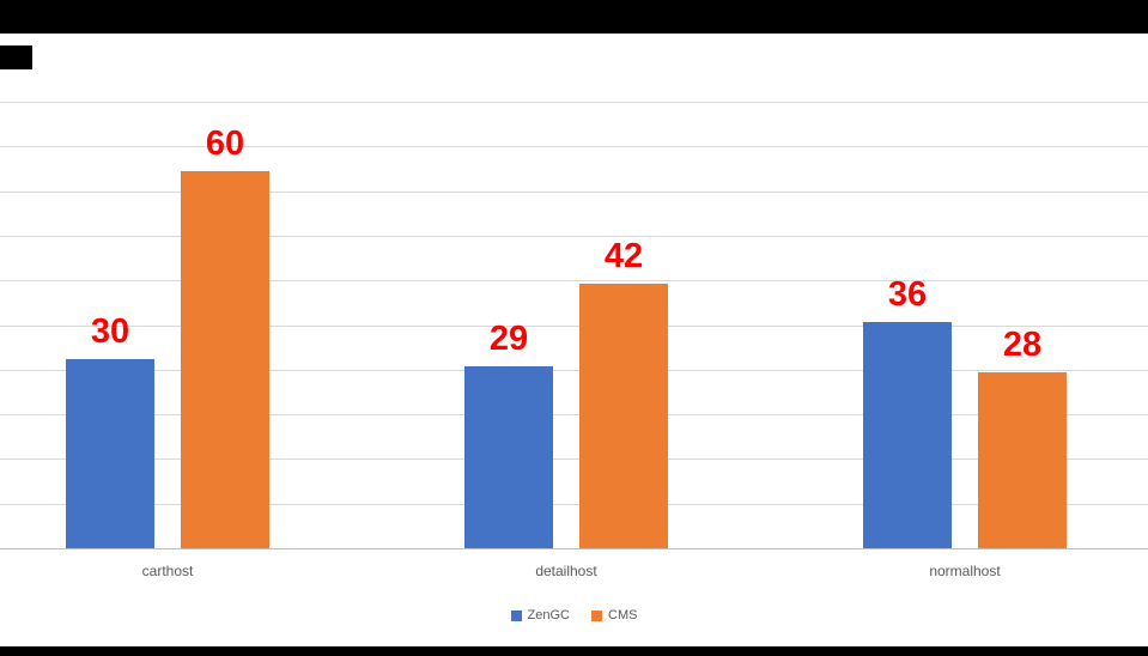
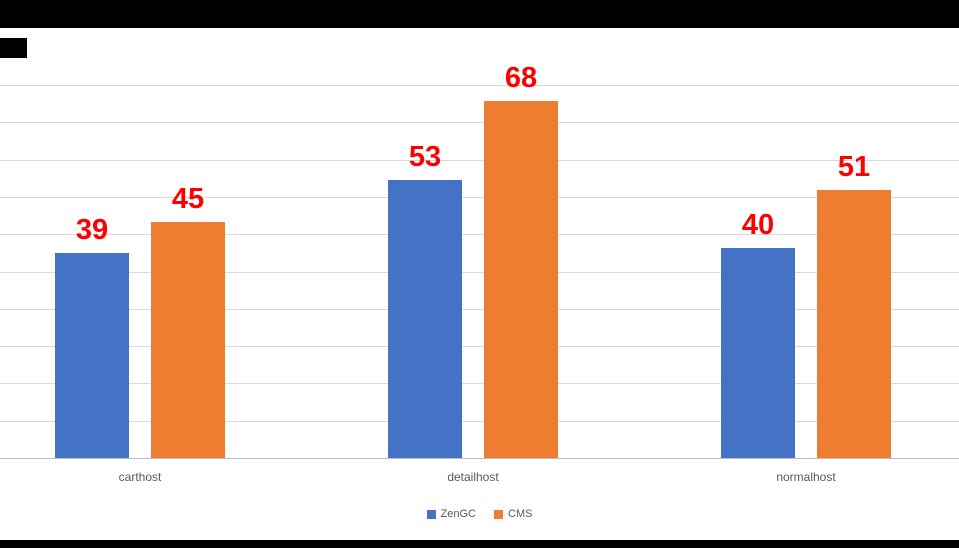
ZenGC/carthost: 30 -> 39
CMS/carthost: 60 -> 45
ZenGC/detailhost: 29 -> 53
CMS/detailhost: 42 -> 68
ZenGC/normalhost: 36 -> 40
CMS/normalhost: 28 -> 51
